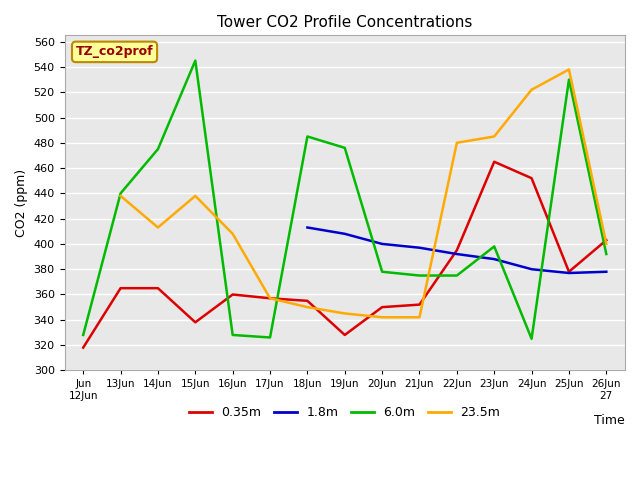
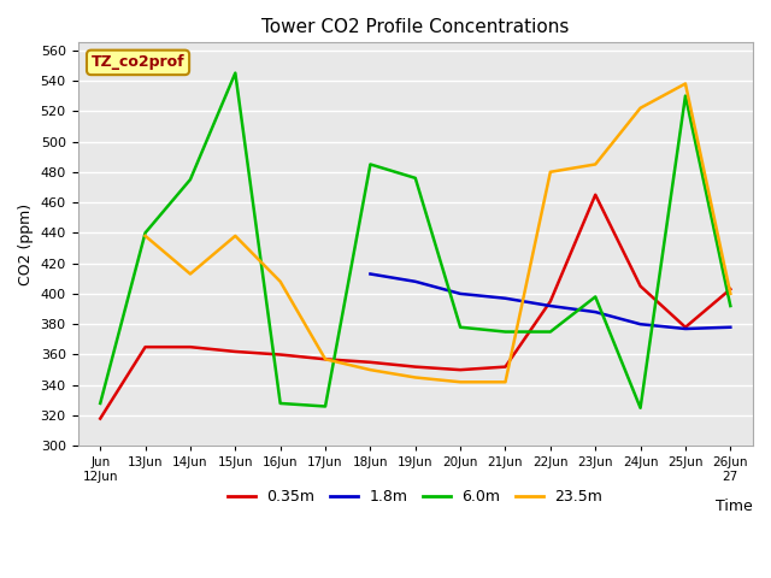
0.35m/15Jun: 338 -> 362
0.35m/19Jun: 328 -> 352
0.35m/24Jun: 452 -> 405
